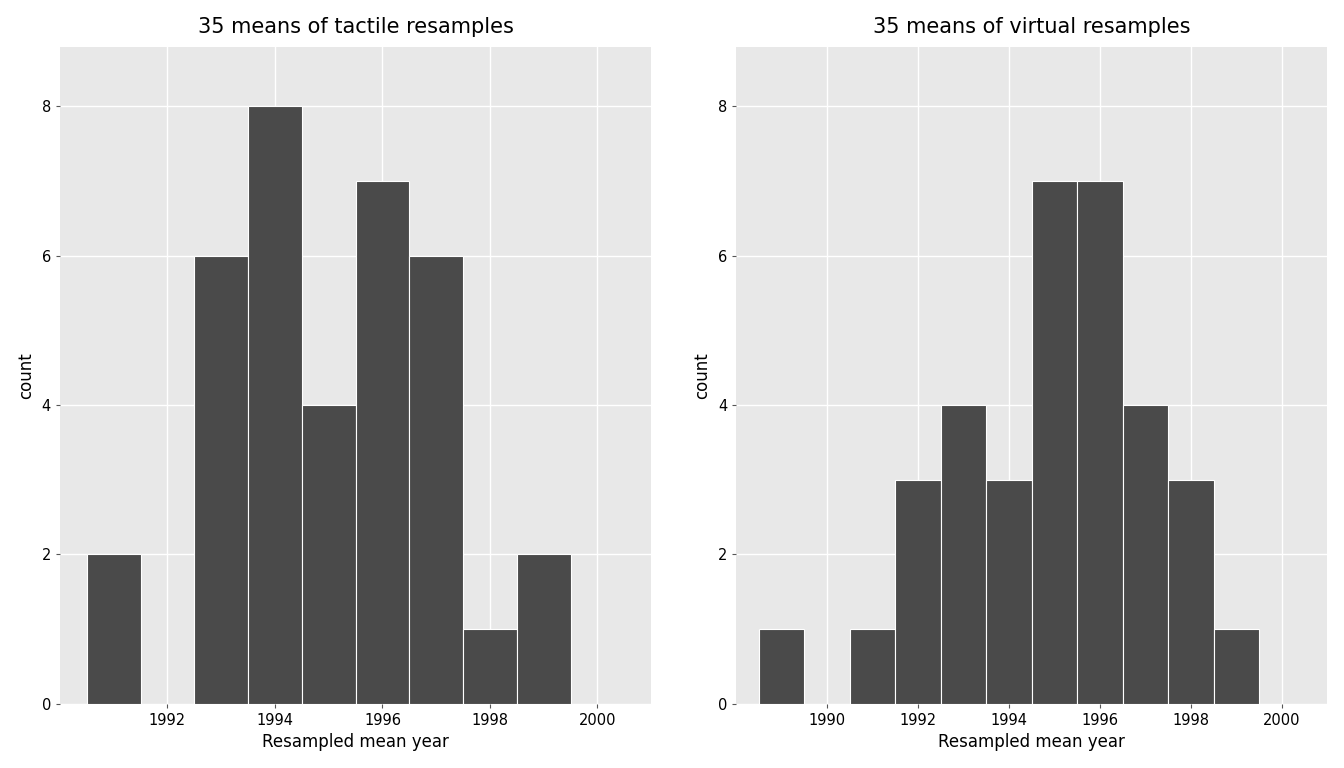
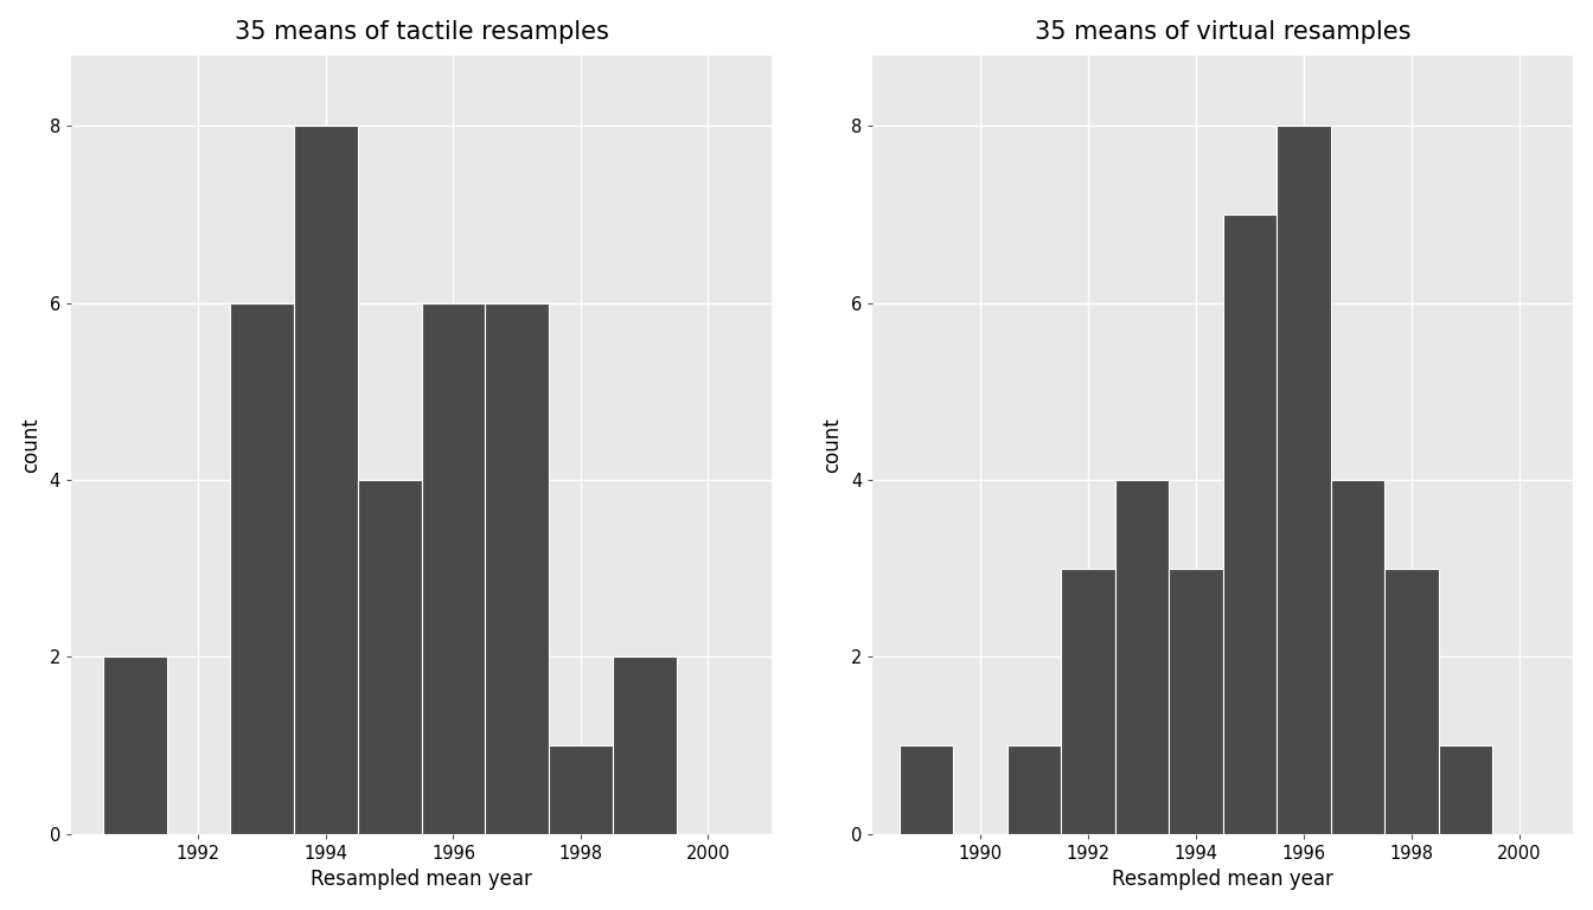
35 means of tactile resamples/1996: 7 -> 6
35 means of virtual resamples/1996: 7 -> 8
